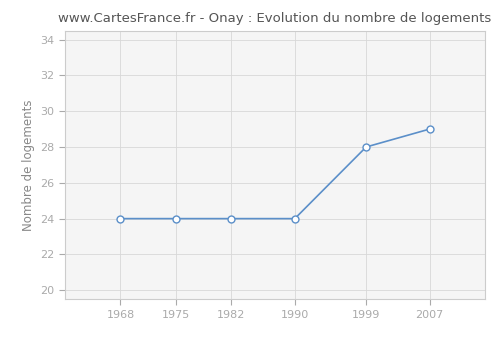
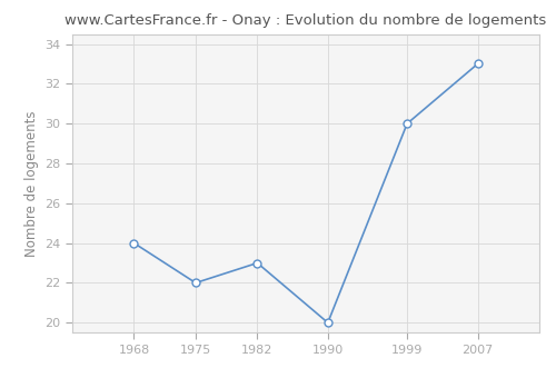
1975: 24 -> 22
1982: 24 -> 23
1990: 24 -> 20
1999: 28 -> 30
2007: 29 -> 33
